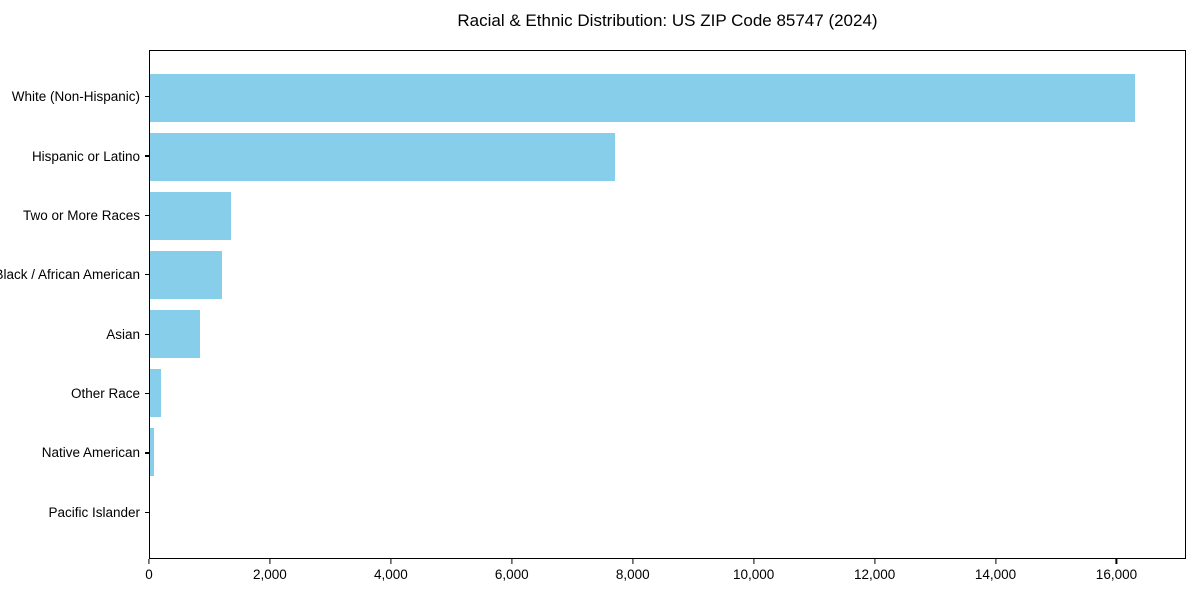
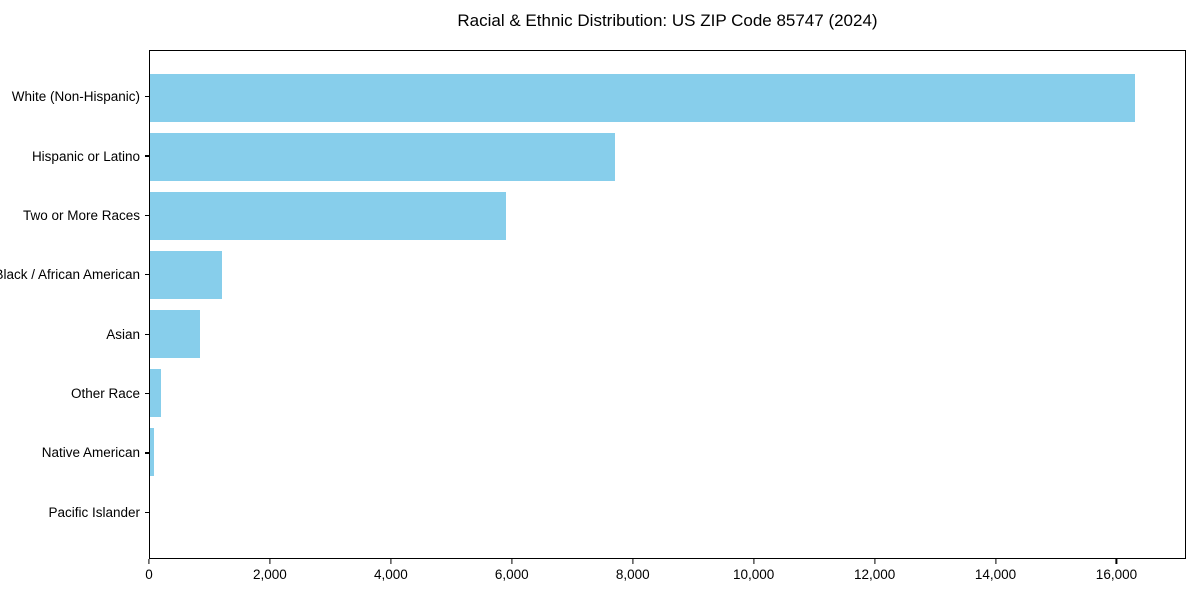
Two or More Races: 1300 -> 5900
